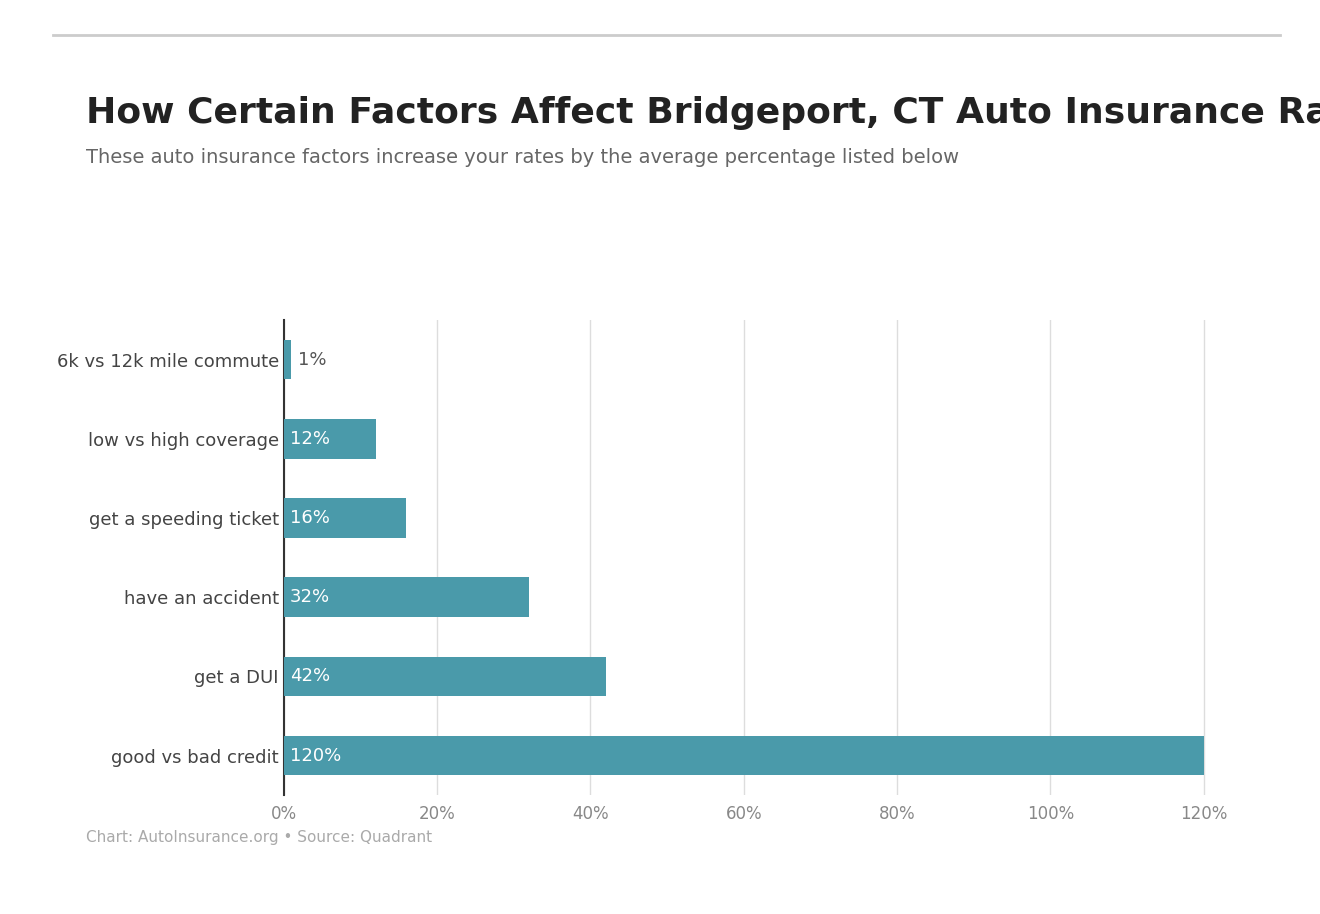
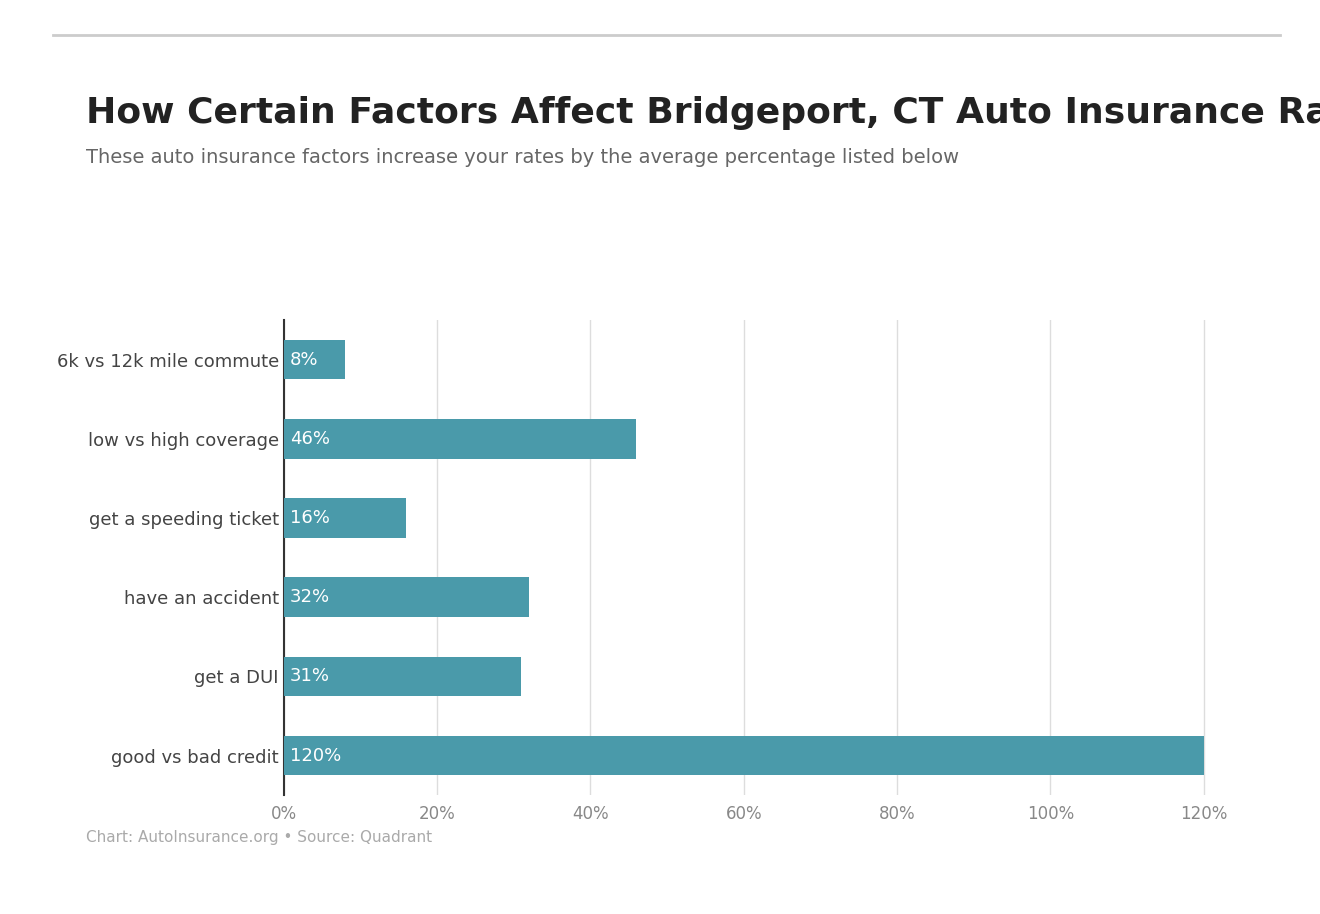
6k vs 12k mile commute: 1% -> 8%
low vs high coverage: 12% -> 46%
get a DUI: 42% -> 31%
